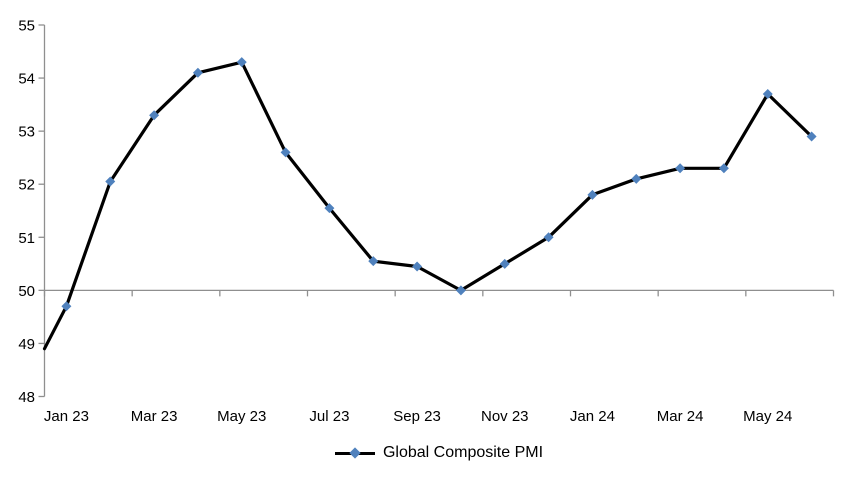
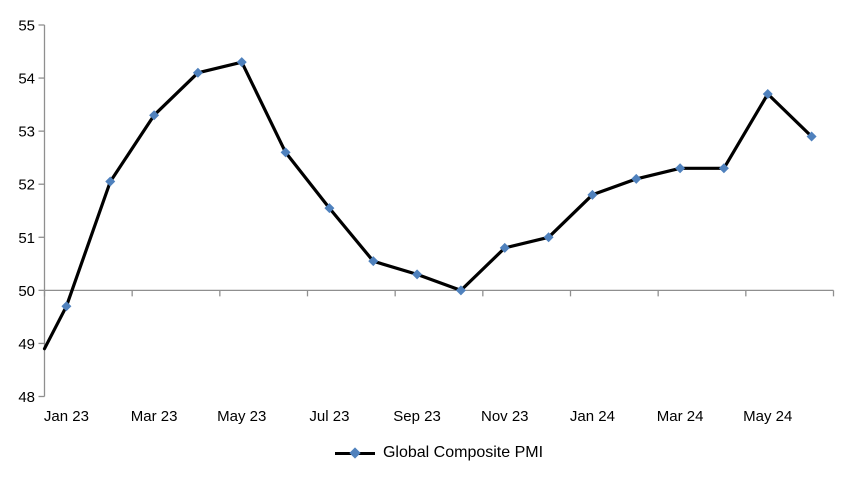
Sep 23: 50.5 -> 50.3
Nov 23: 50.5 -> 50.8
